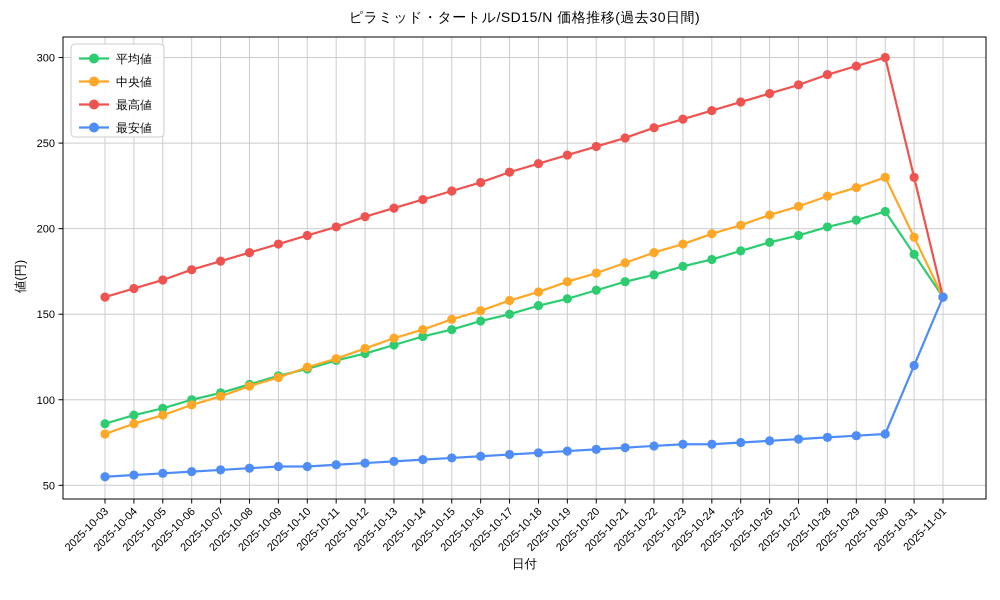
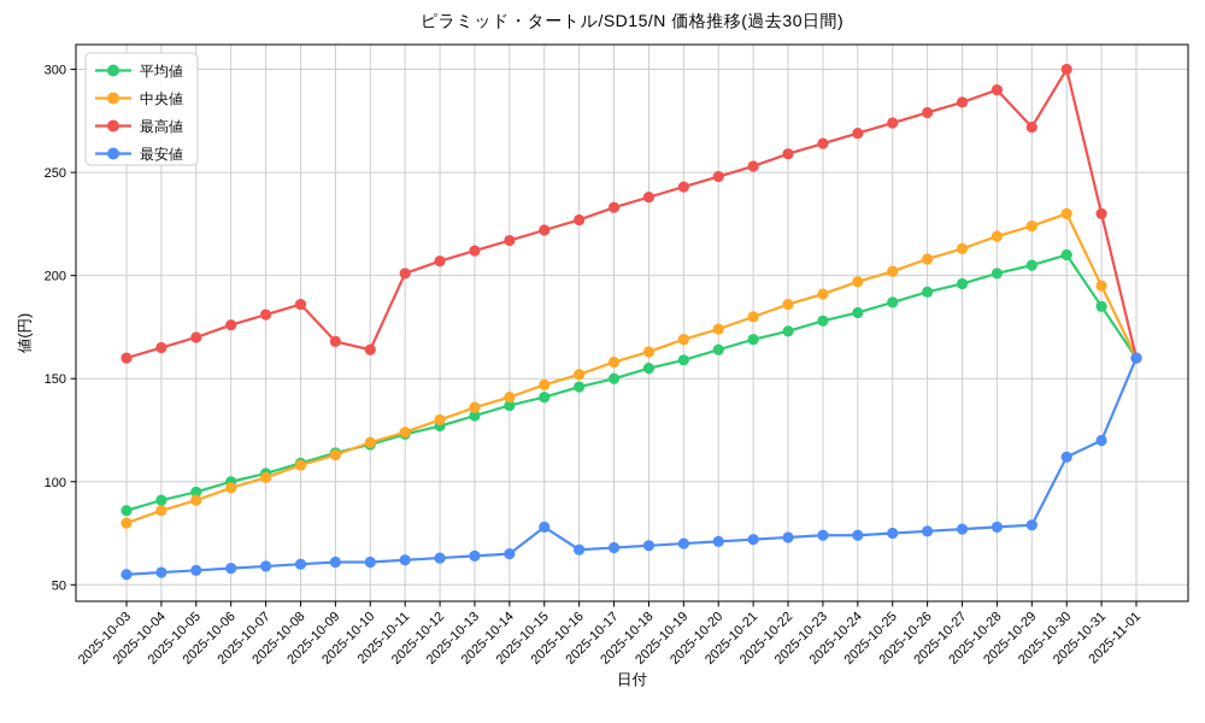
最高値/2025-10-09: 191 -> 168
最高値/2025-10-10: 196 -> 164
最安値/2025-10-15: 66 -> 78
最高値/2025-10-29: 295 -> 272
最安値/2025-10-30: 80 -> 112
